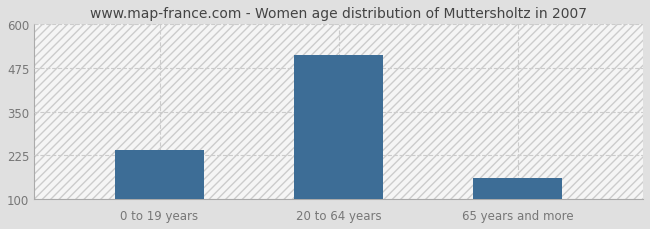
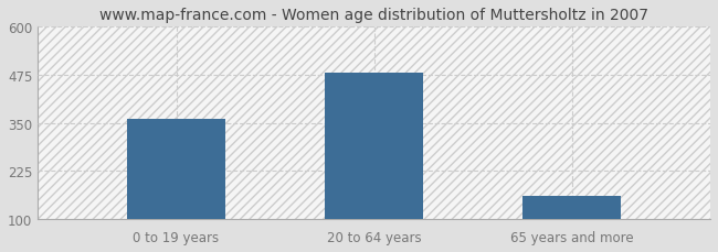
0 to 19 years: 240 -> 360
20 to 64 years: 510 -> 480
